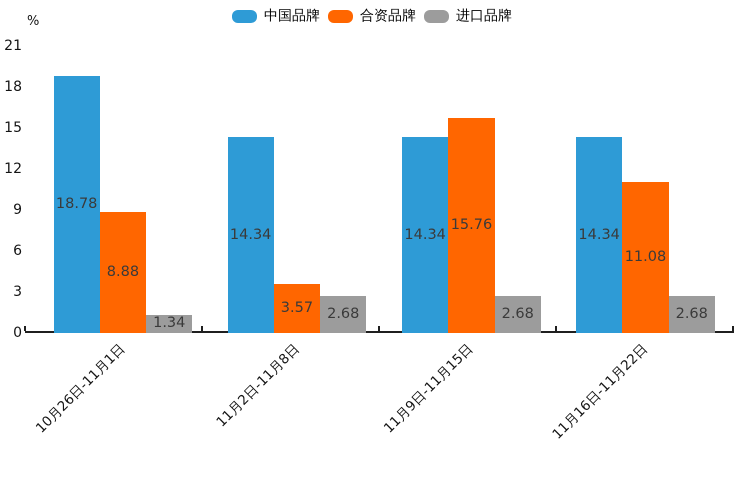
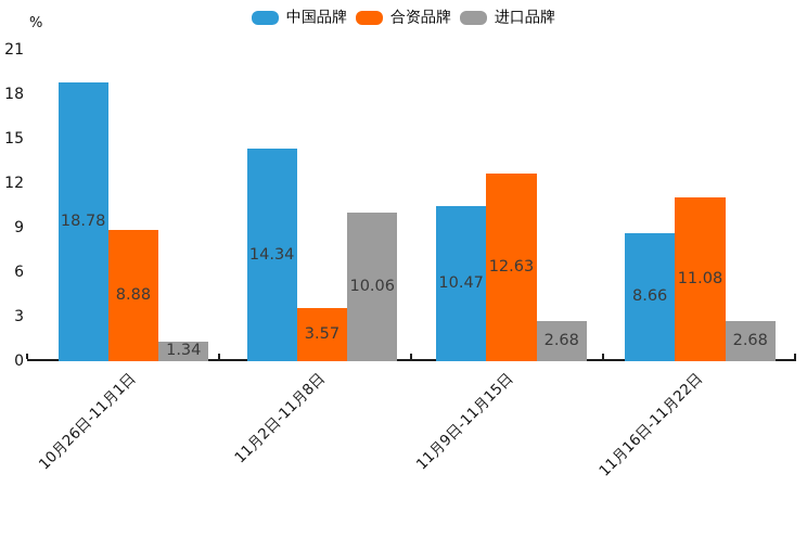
进口品牌/11月2日-11月8日: 2.68 -> 10.06
中国品牌/11月9日-11月15日: 14.34 -> 10.47
合资品牌/11月9日-11月15日: 15.76 -> 12.63
中国品牌/11月16日-11月22日: 14.34 -> 8.66
